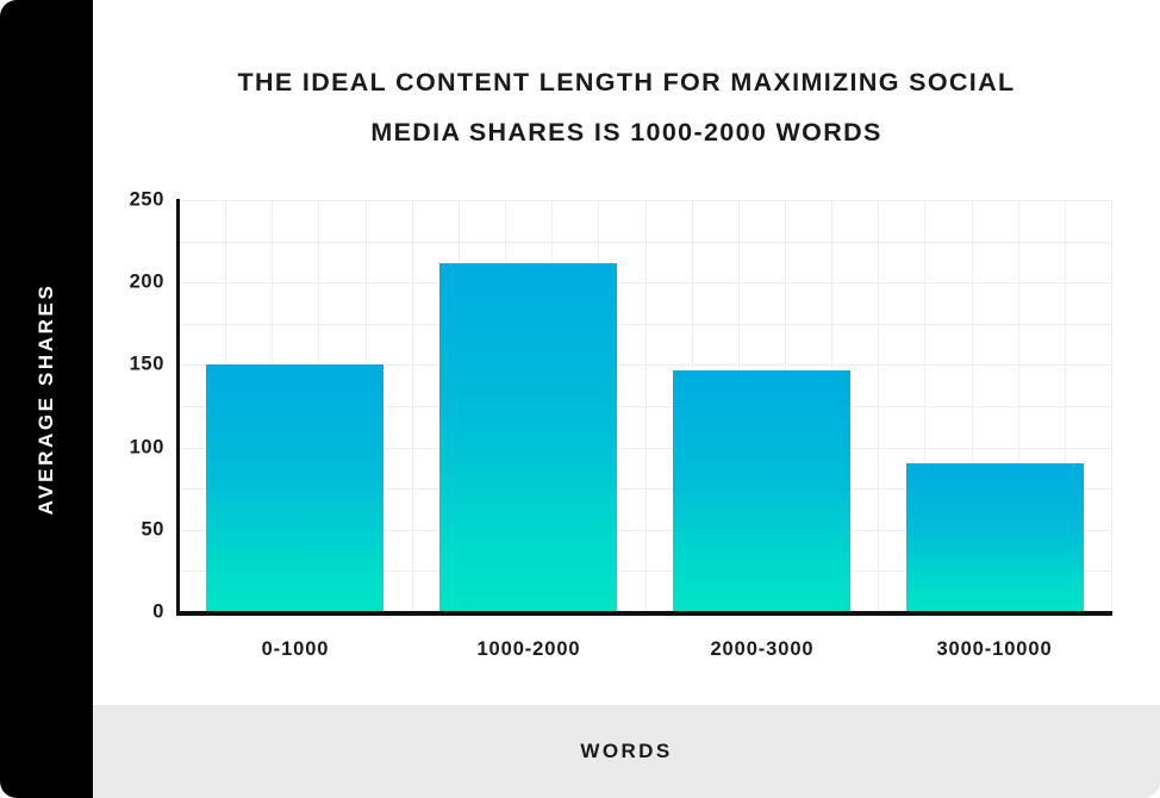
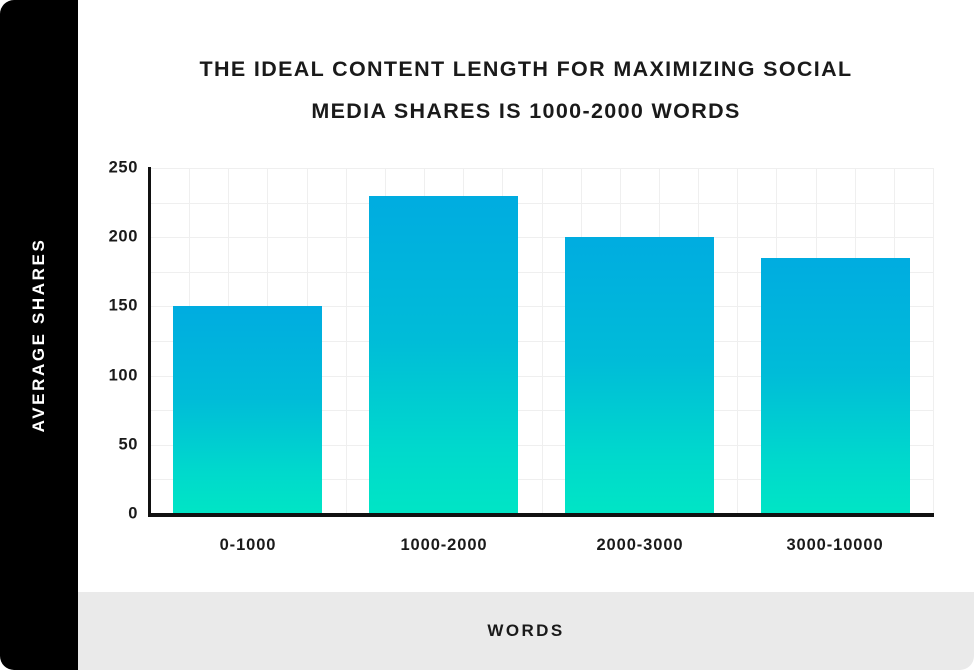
1000-2000: 212 -> 230
2000-3000: 147 -> 200
3000-10000: 90 -> 185
